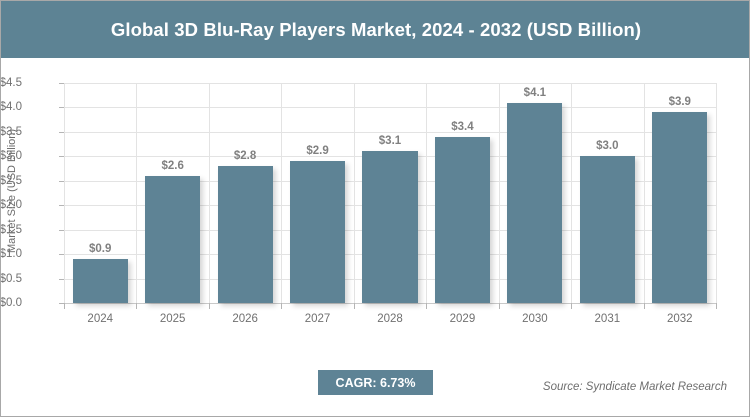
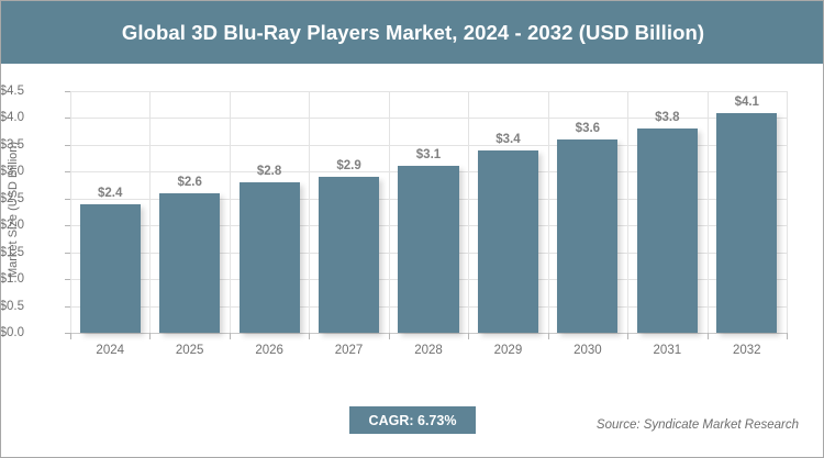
2024: $0.9 -> $2.4
2030: $4.1 -> $3.6
2031: $3.0 -> $3.8
2032: $3.9 -> $4.1
